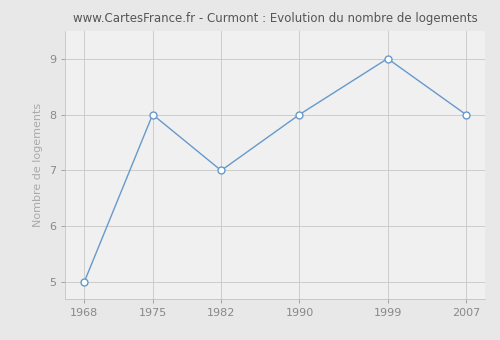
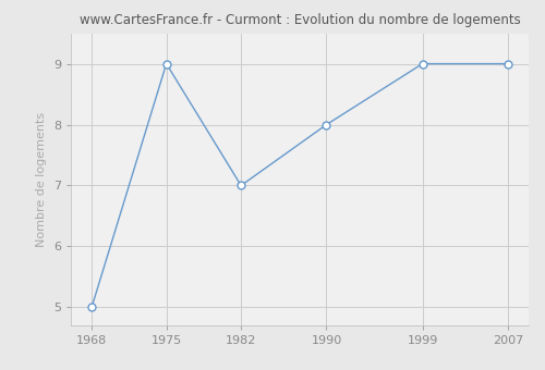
1975: 8 -> 9
2007: 8 -> 9
